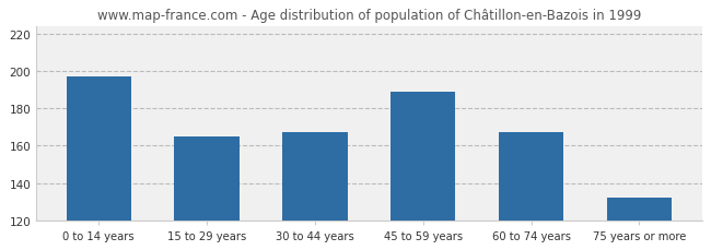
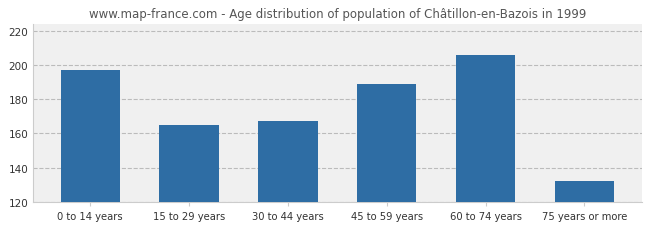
60 to 74 years: 167 -> 206
